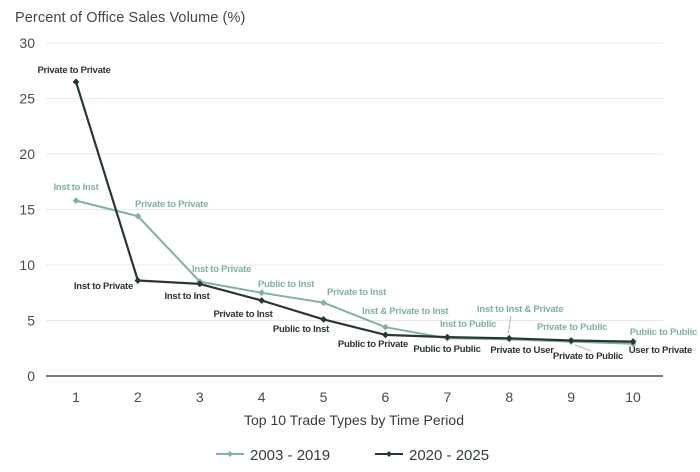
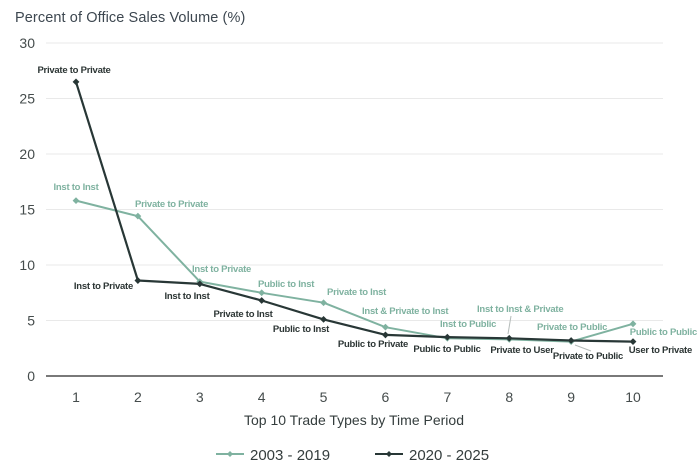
2003 - 2019/10: 2.9 -> 4.7
